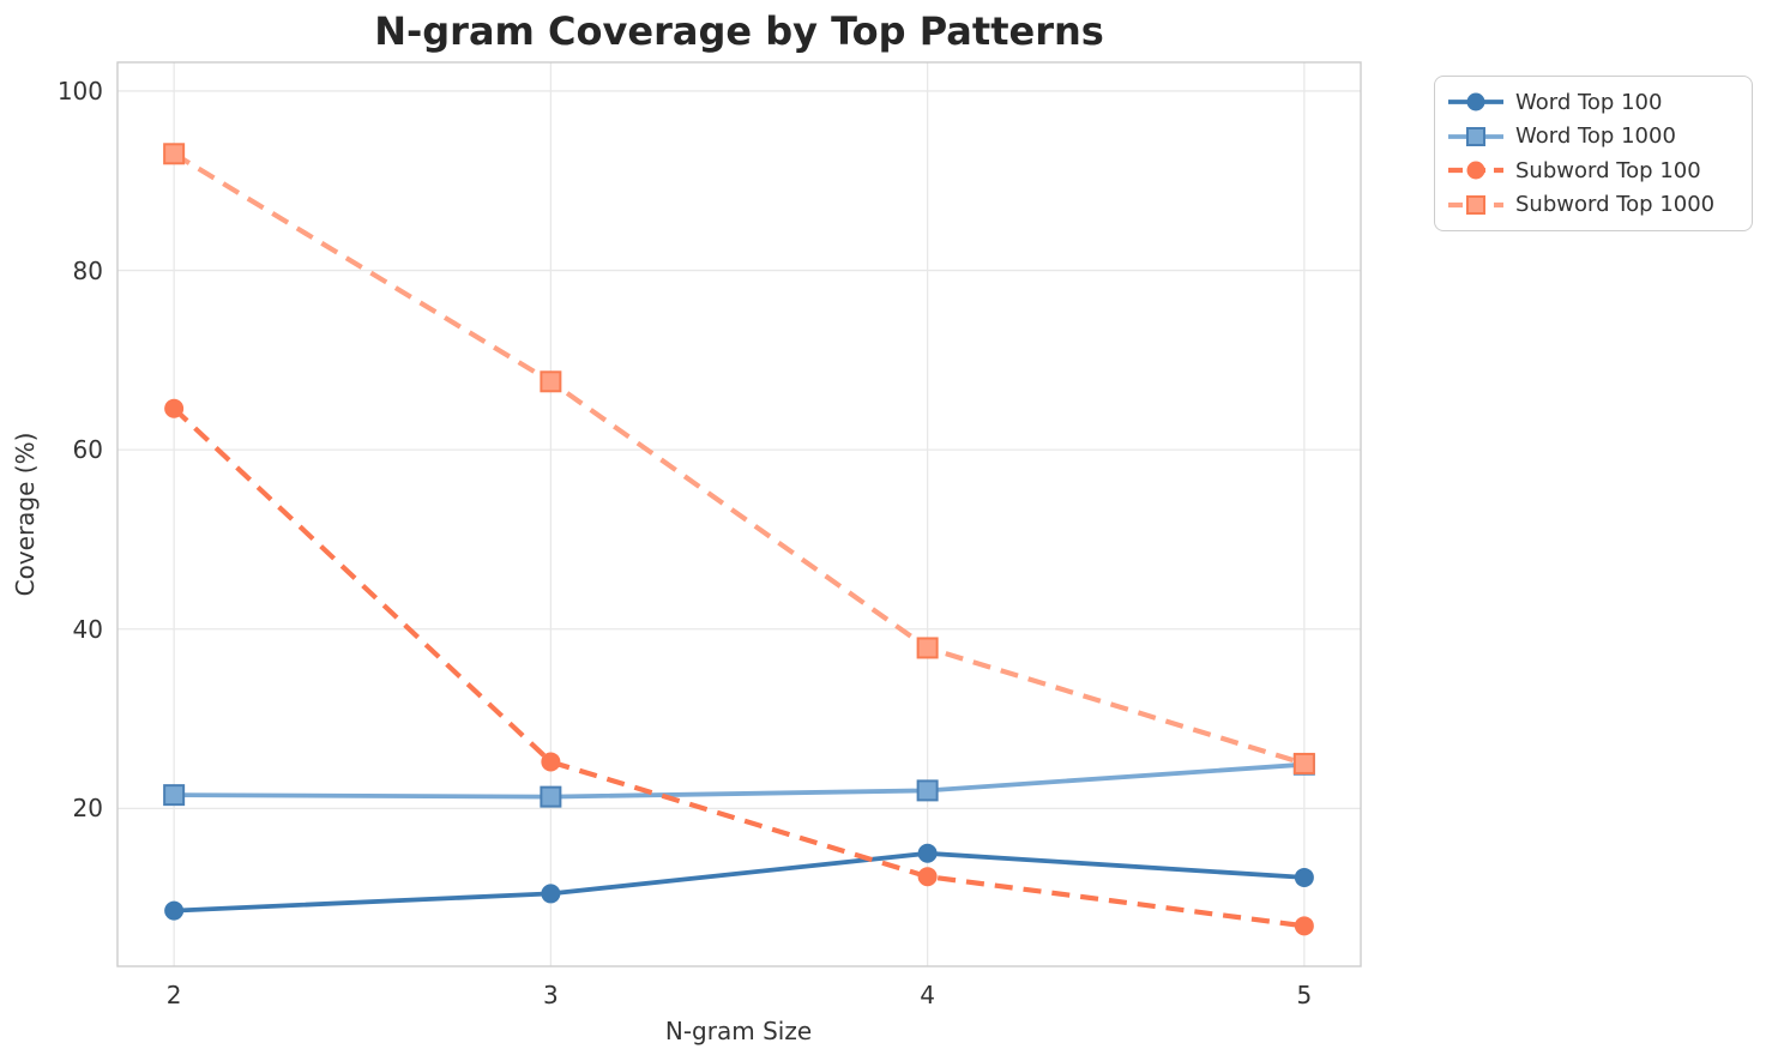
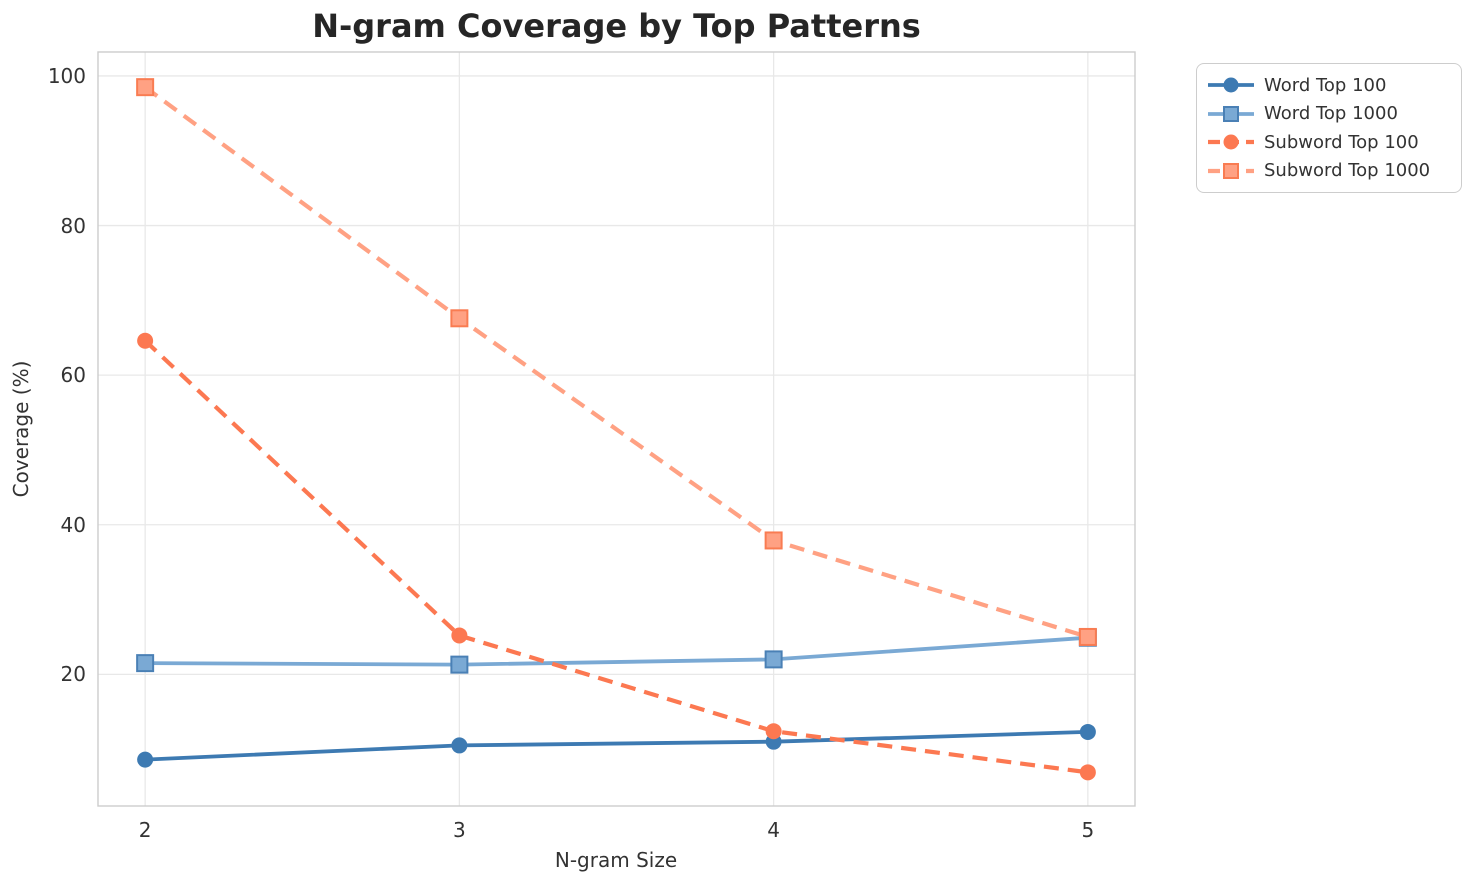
Subword Top 1000/2: 93 -> 98
Word Top 100/4: 15 -> 11
